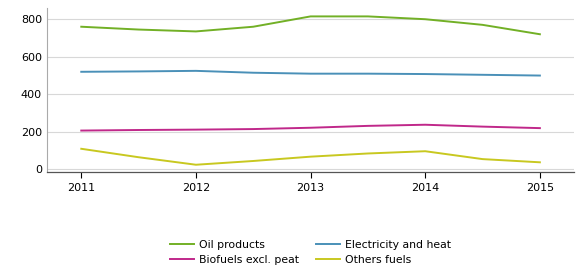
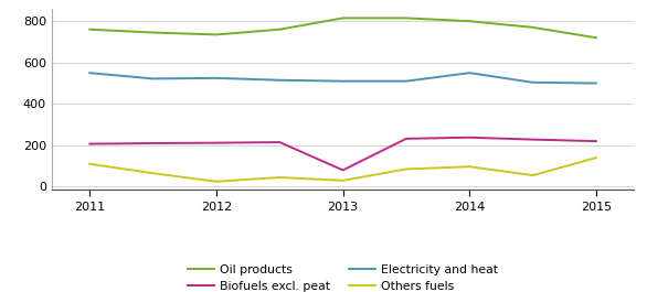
Electricity and heat/2011: 520 -> 550
Biofuels excl. peat/2013: 220 -> 80
Others fuels/2013: 70 -> 30
Electricity and heat/2014: 510 -> 550
Others fuels/2015: 40 -> 140
